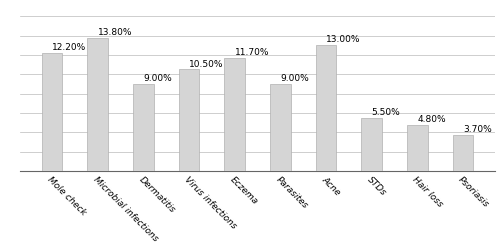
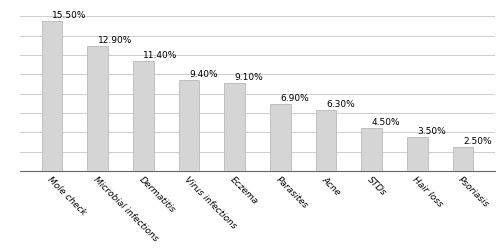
Mole check: 12.20% -> 15.50%
Microbial infections: 13.80% -> 12.90%
Dermatitis: 9.00% -> 11.40%
Virus infections: 10.50% -> 9.40%
Eczema: 11.70% -> 9.10%
Parasites: 9.00% -> 6.90%
Acne: 13.00% -> 6.30%
STDs: 5.50% -> 4.50%
Hair loss: 4.80% -> 3.50%
Psoriasis: 3.70% -> 2.50%
